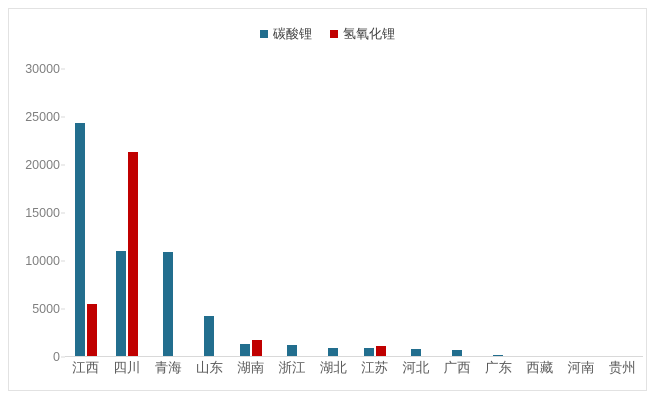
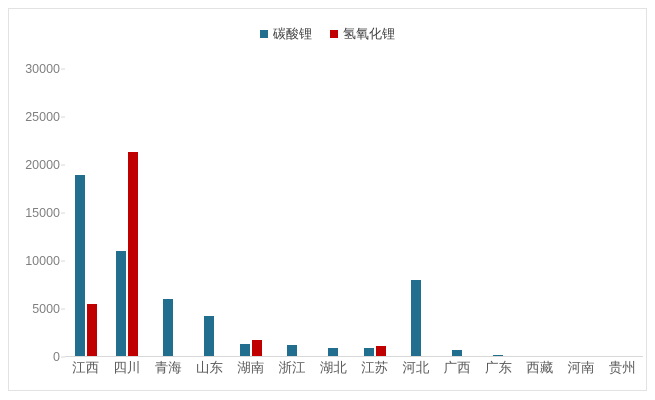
碳酸锂/江西: 24000 -> 19000
碳酸锂/青海: 11000 -> 6000
碳酸锂/河北: 1000 -> 8000
